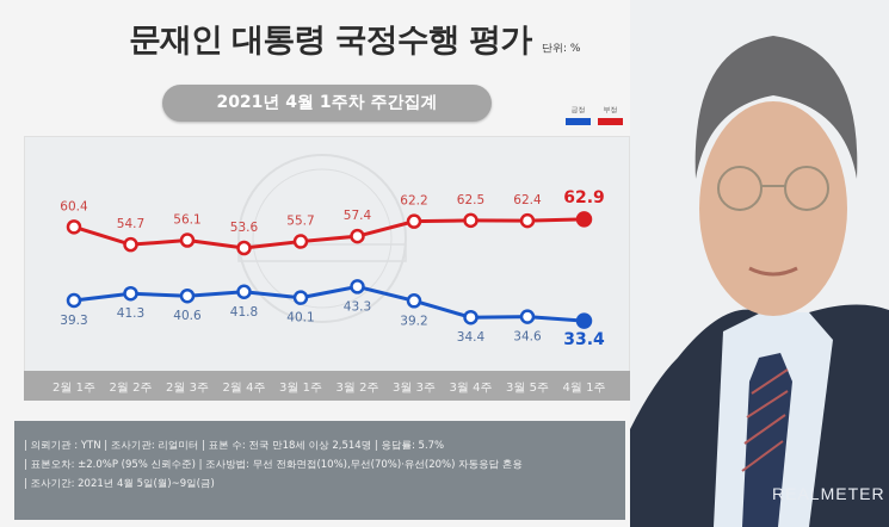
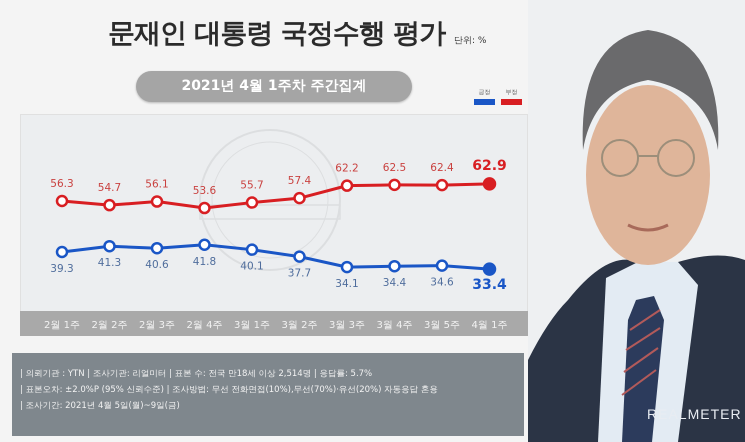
부정/2월 1주: 60.4 -> 56.3
긍정/3월 2주: 43.3 -> 37.7
긍정/3월 3주: 39.2 -> 34.1
